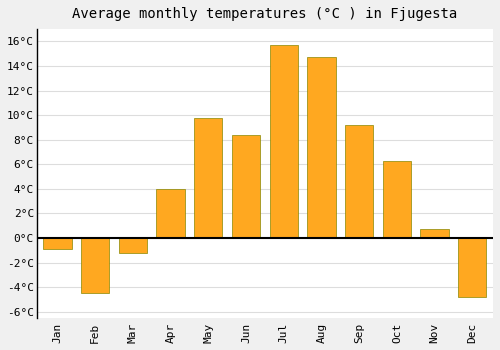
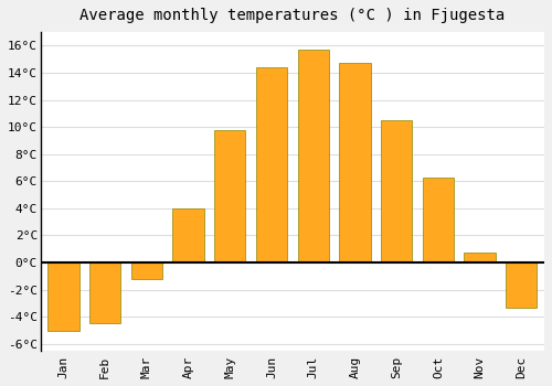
Jan: -0.9°C -> -5.0°C
Jun: 8.4°C -> 14.4°C
Sep: 9.2°C -> 10.5°C
Dec: -4.8°C -> -3.3°C
